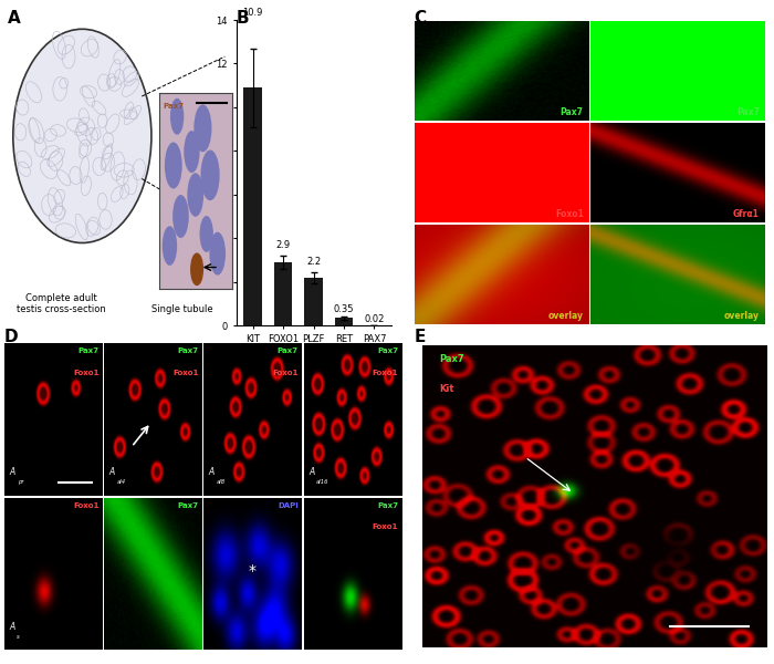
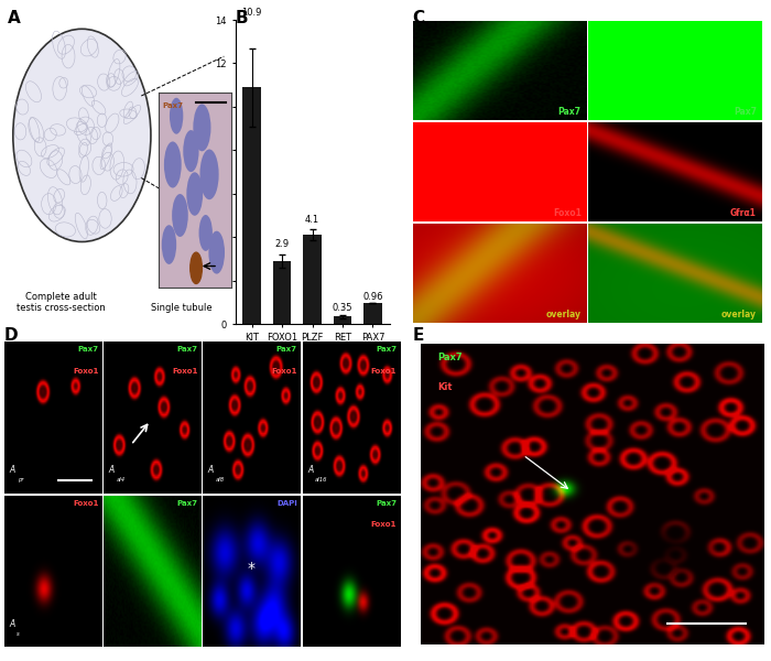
PLZF: 2.2 -> 4.1
PAX7: 0.02 -> 0.96
